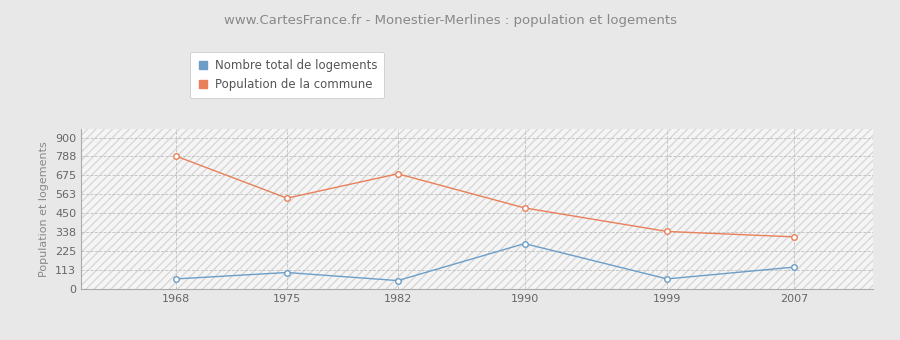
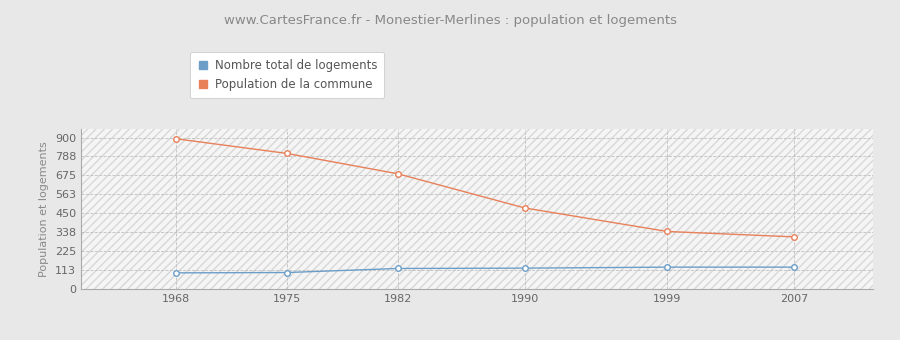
Nombre total de logements/1968: 60 -> 100
Population de la commune/1968: 790 -> 890
Population de la commune/1975: 540 -> 810
Nombre total de logements/1982: 50 -> 120
Nombre total de logements/1990: 270 -> 120
Nombre total de logements/1999: 60 -> 130
